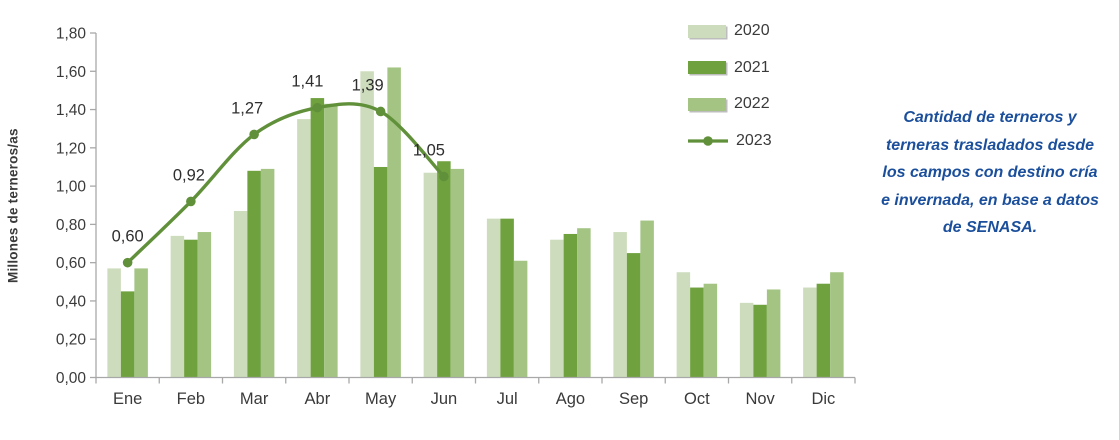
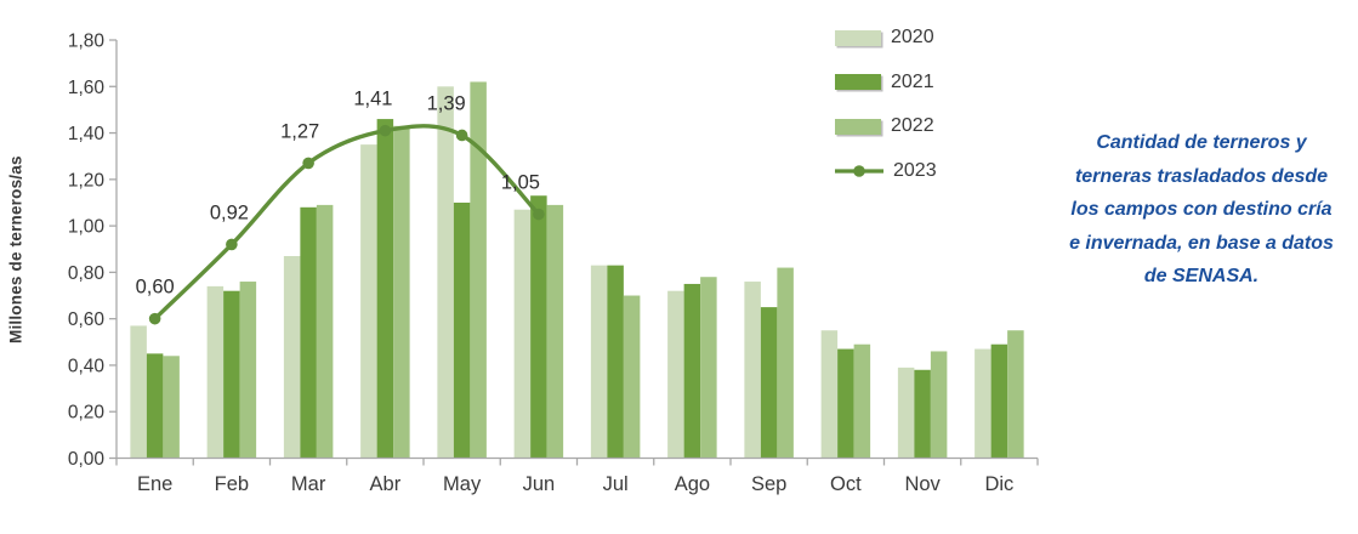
2022/Ene: 0,57 -> 0,44
2022/Jul: 0,61 -> 0,70
